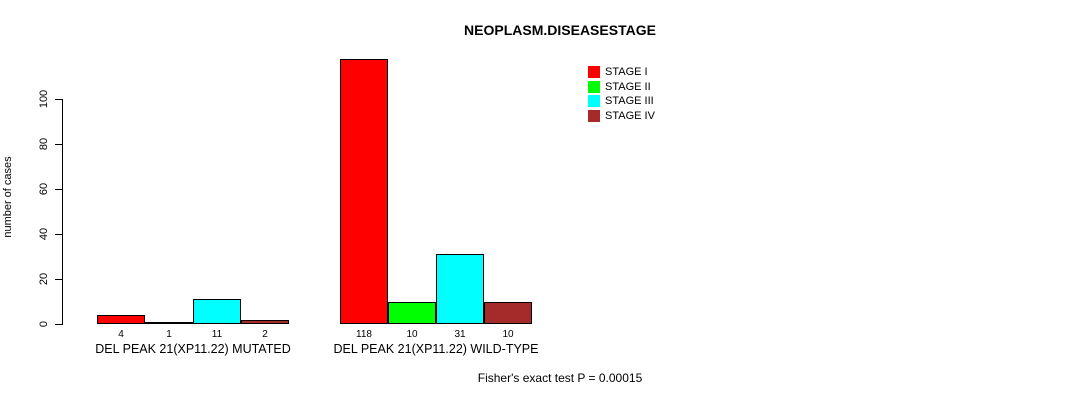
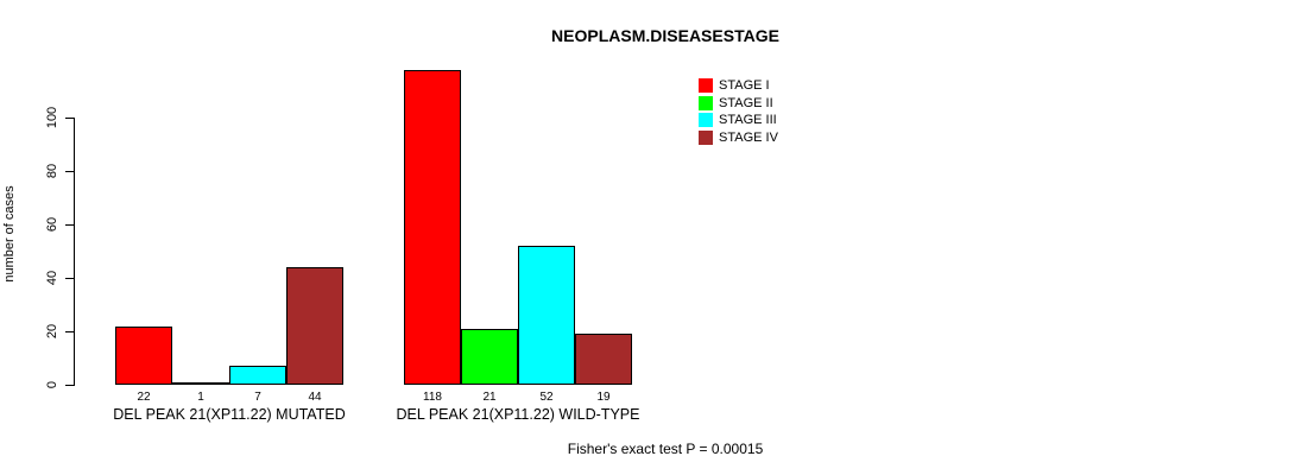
STAGE I/DEL PEAK 21(XP11.22) MUTATED: 4 -> 22
STAGE III/DEL PEAK 21(XP11.22) MUTATED: 11 -> 7
STAGE IV/DEL PEAK 21(XP11.22) MUTATED: 2 -> 44
STAGE II/DEL PEAK 21(XP11.22) WILD-TYPE: 10 -> 21
STAGE III/DEL PEAK 21(XP11.22) WILD-TYPE: 31 -> 52
STAGE IV/DEL PEAK 21(XP11.22) WILD-TYPE: 10 -> 19
